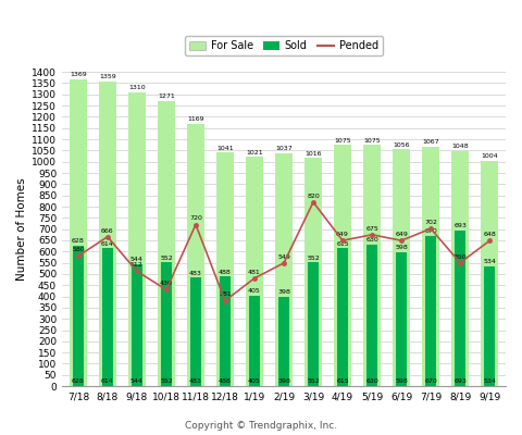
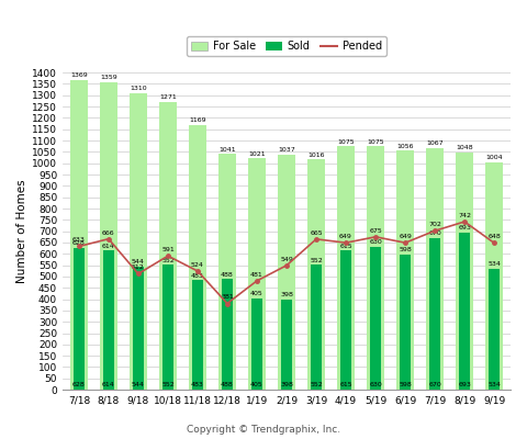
Pended/7/18: 580 -> 633
Pended/10/18: 430 -> 591
Pended/11/18: 720 -> 524
Pended/3/19: 820 -> 665
Pended/8/19: 550 -> 742
